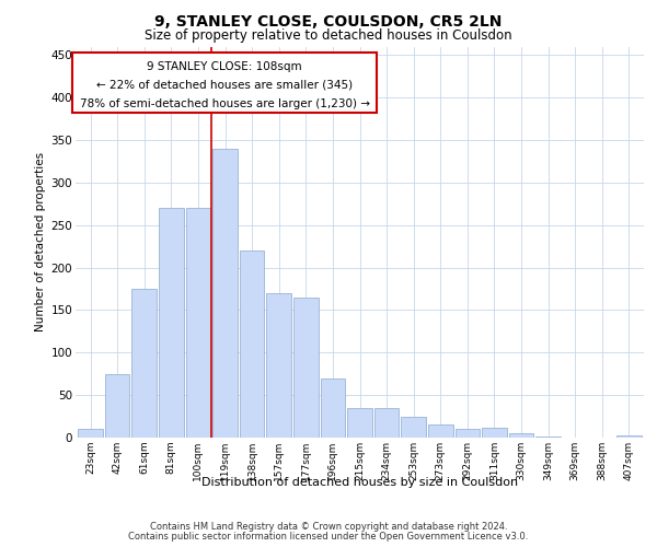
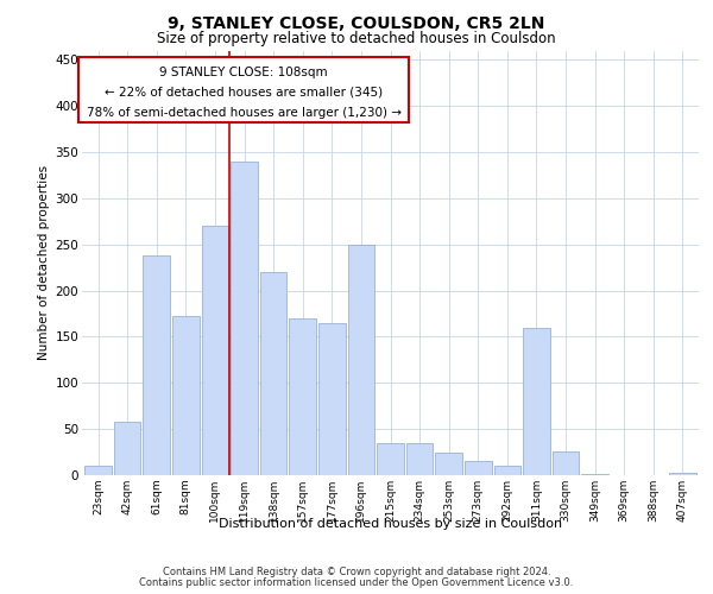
42sqm: 75 -> 58
61sqm: 175 -> 238
81sqm: 270 -> 172
196sqm: 70 -> 250
311sqm: 12 -> 160
330sqm: 5 -> 26
